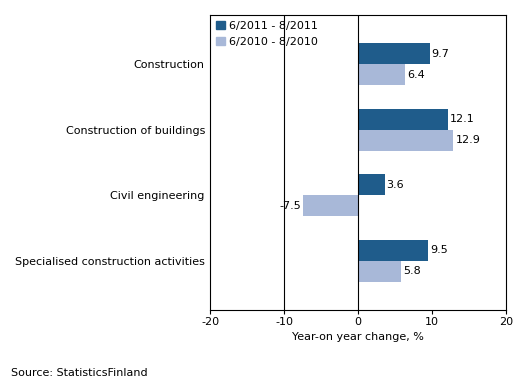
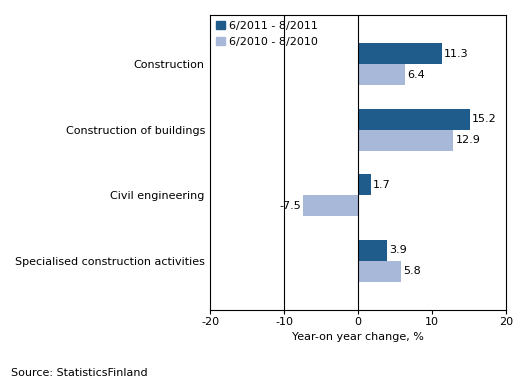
6/2011 - 8/2011/Construction: 9.7 -> 11.3
6/2011 - 8/2011/Construction of buildings: 12.1 -> 15.2
6/2011 - 8/2011/Civil engineering: 3.6 -> 1.7
6/2011 - 8/2011/Specialised construction activities: 9.5 -> 3.9
